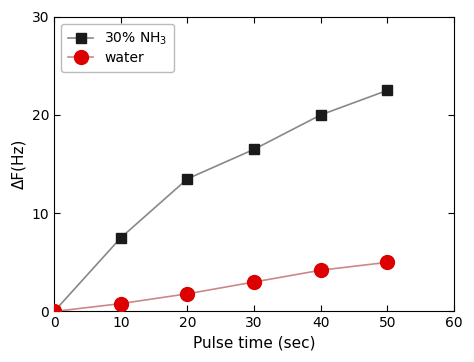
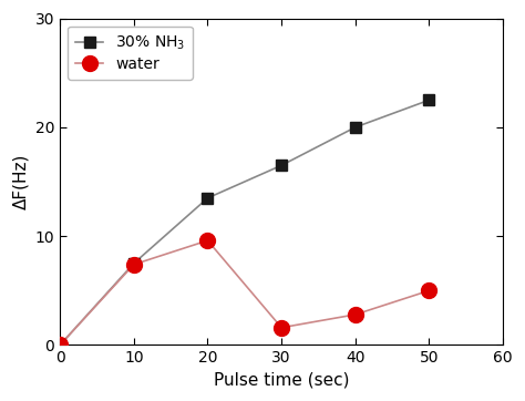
water/10: 0.8 -> 7.4
water/20: 1.8 -> 9.6
water/30: 3.0 -> 1.6
water/40: 4.2 -> 2.8
